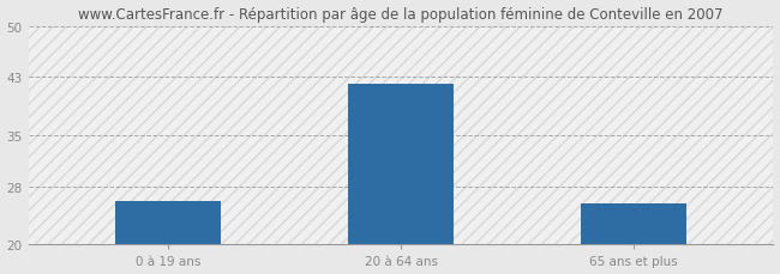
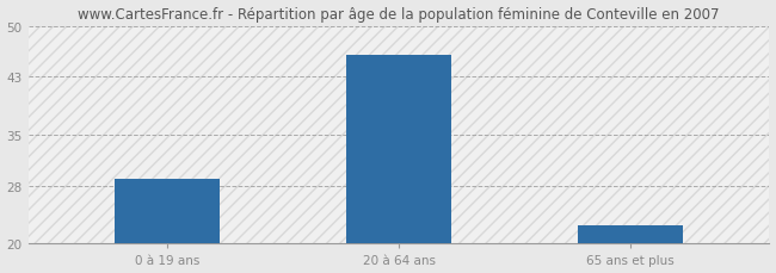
0 à 19 ans: 26.0 -> 29.0
20 à 64 ans: 42.0 -> 46.0
65 ans et plus: 25.6 -> 22.5
